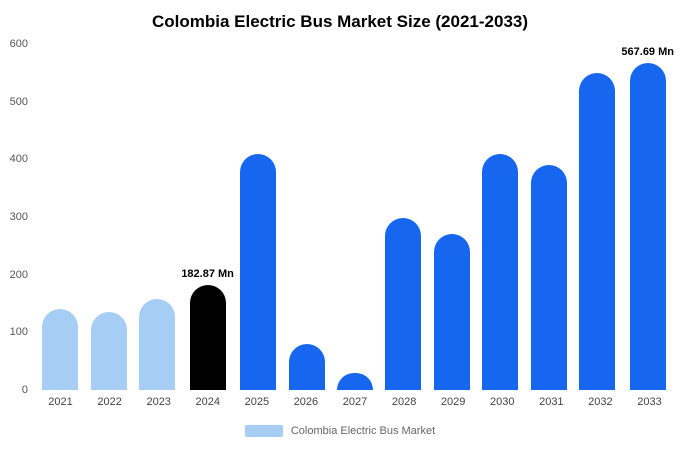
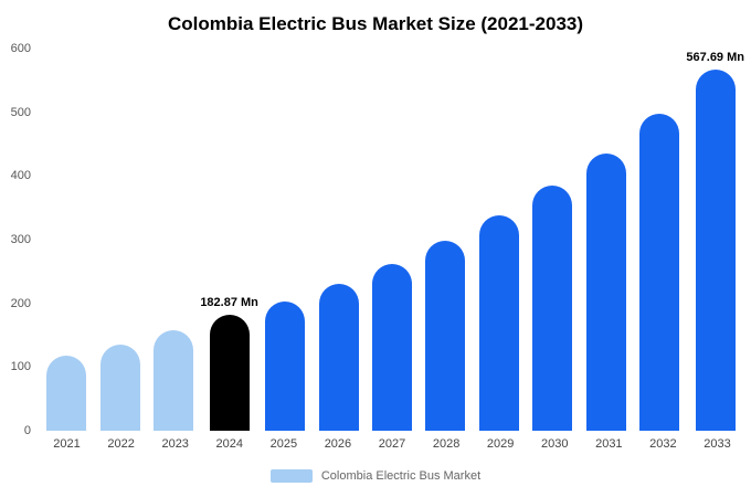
2021: 140 -> 120
2025: 410 -> 200
2026: 80 -> 230
2027: 30 -> 260
2029: 270 -> 340
2030: 410 -> 380
2031: 390 -> 440
2032: 550 -> 500
